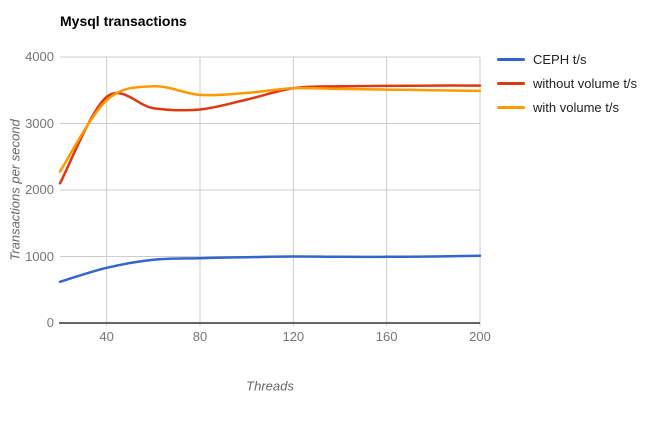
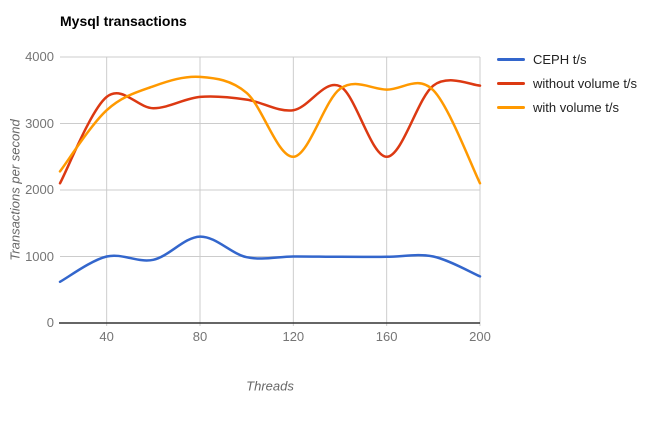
CEPH t/s/40: 800 -> 1000
with volume t/s/40: 3400 -> 3200
CEPH t/s/80: 1000 -> 1300
without volume t/s/80: 3200 -> 3400
with volume t/s/80: 3400 -> 3700
without volume t/s/120: 3500 -> 3200
with volume t/s/120: 3500 -> 2500
without volume t/s/160: 3600 -> 2500
CEPH t/s/200: 1000 -> 700
with volume t/s/200: 3500 -> 2100
